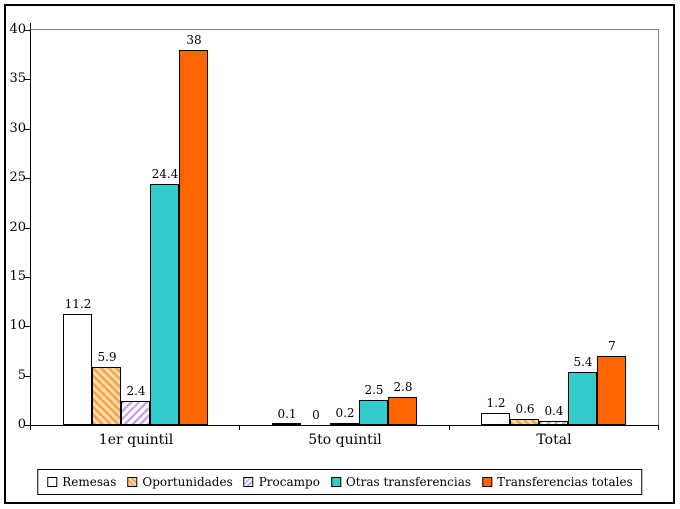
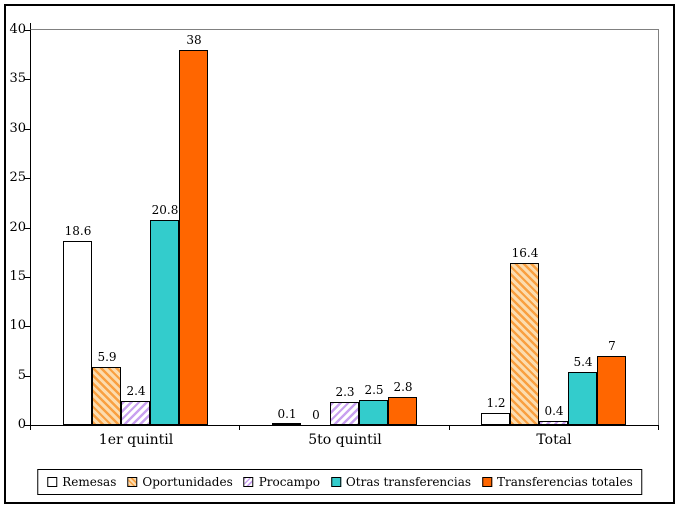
Remesas/1er quintil: 11.2 -> 18.6
Otras transferencias/1er quintil: 24.4 -> 20.8
Procampo/5to quintil: 0.2 -> 2.3
Oportunidades/Total: 0.6 -> 16.4
